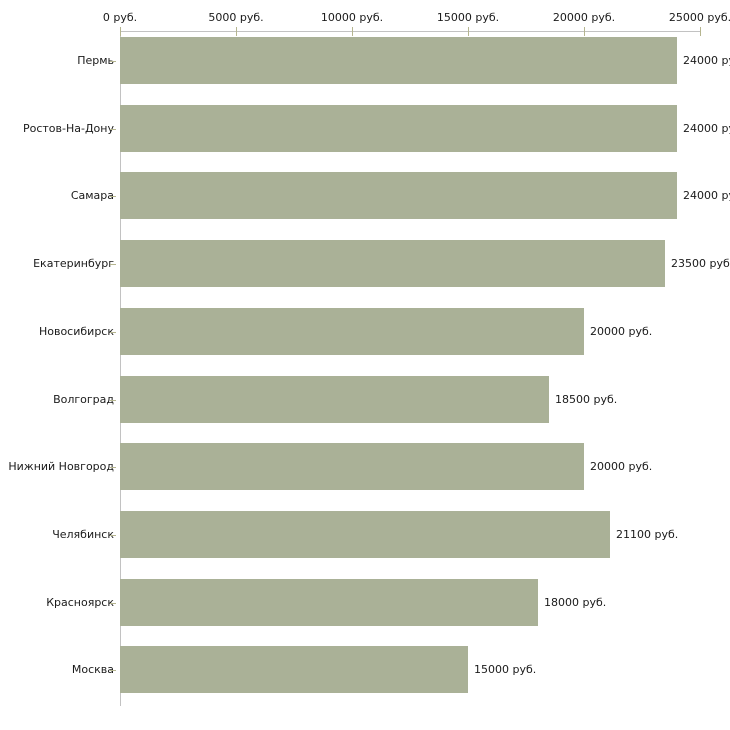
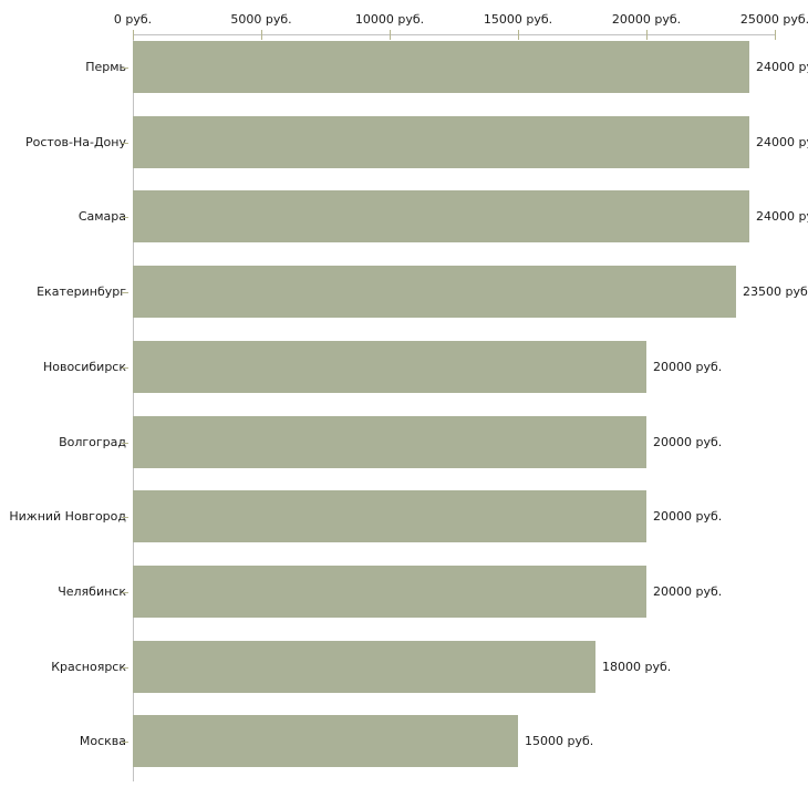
Волгоград: 18500 -> 20000
Челябинск: 21100 -> 20000
